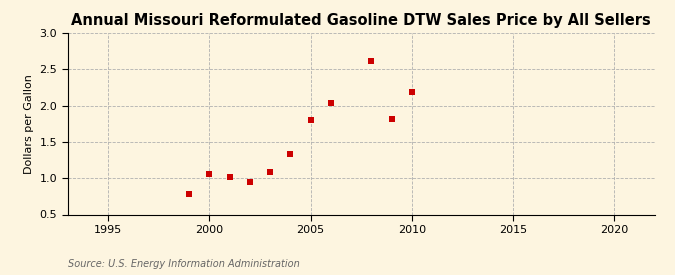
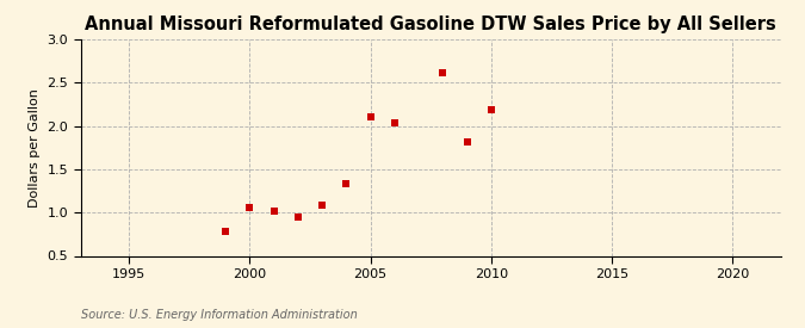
2005: 1.80 -> 2.10
